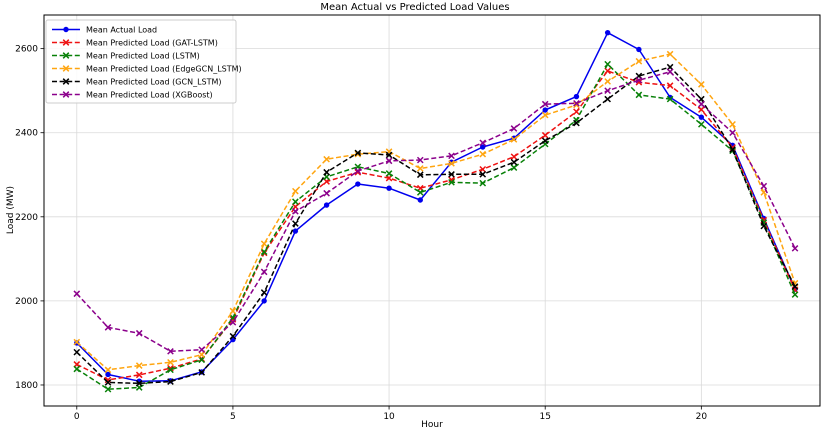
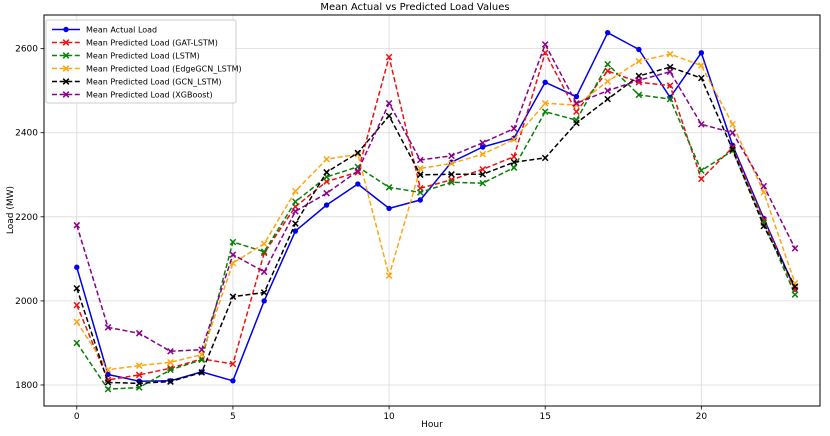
Mean Actual Load/0: 1900 -> 2080
Mean Predicted Load (GAT-LSTM)/0: 1850 -> 1990
Mean Predicted Load (LSTM)/0: 1840 -> 1900
Mean Predicted Load (EdgeGCN_LSTM)/0: 1900 -> 1950
Mean Predicted Load (GCN_LSTM)/0: 1880 -> 2030
Mean Predicted Load (XGBoost)/0: 2020 -> 2180
Mean Actual Load/5: 1910 -> 1810
Mean Predicted Load (GAT-LSTM)/5: 1960 -> 1850
Mean Predicted Load (LSTM)/5: 1960 -> 2140
Mean Predicted Load (EdgeGCN_LSTM)/5: 1980 -> 2090
Mean Predicted Load (GCN_LSTM)/5: 1920 -> 2010
Mean Predicted Load (XGBoost)/5: 1950 -> 2110
Mean Actual Load/10: 2270 -> 2220
Mean Predicted Load (GAT-LSTM)/10: 2290 -> 2580
Mean Predicted Load (LSTM)/10: 2300 -> 2270
Mean Predicted Load (EdgeGCN_LSTM)/10: 2360 -> 2060
Mean Predicted Load (GCN_LSTM)/10: 2350 -> 2440
Mean Predicted Load (XGBoost)/10: 2330 -> 2470
Mean Actual Load/15: 2450 -> 2520
Mean Predicted Load (GAT-LSTM)/15: 2390 -> 2590
Mean Predicted Load (LSTM)/15: 2370 -> 2450
Mean Predicted Load (EdgeGCN_LSTM)/15: 2440 -> 2470
Mean Predicted Load (GCN_LSTM)/15: 2380 -> 2340
Mean Predicted Load (XGBoost)/15: 2470 -> 2610
Mean Actual Load/20: 2440 -> 2590
Mean Predicted Load (GAT-LSTM)/20: 2460 -> 2290
Mean Predicted Load (LSTM)/20: 2420 -> 2310
Mean Predicted Load (EdgeGCN_LSTM)/20: 2520 -> 2560
Mean Predicted Load (GCN_LSTM)/20: 2480 -> 2530
Mean Predicted Load (XGBoost)/20: 2470 -> 2420
